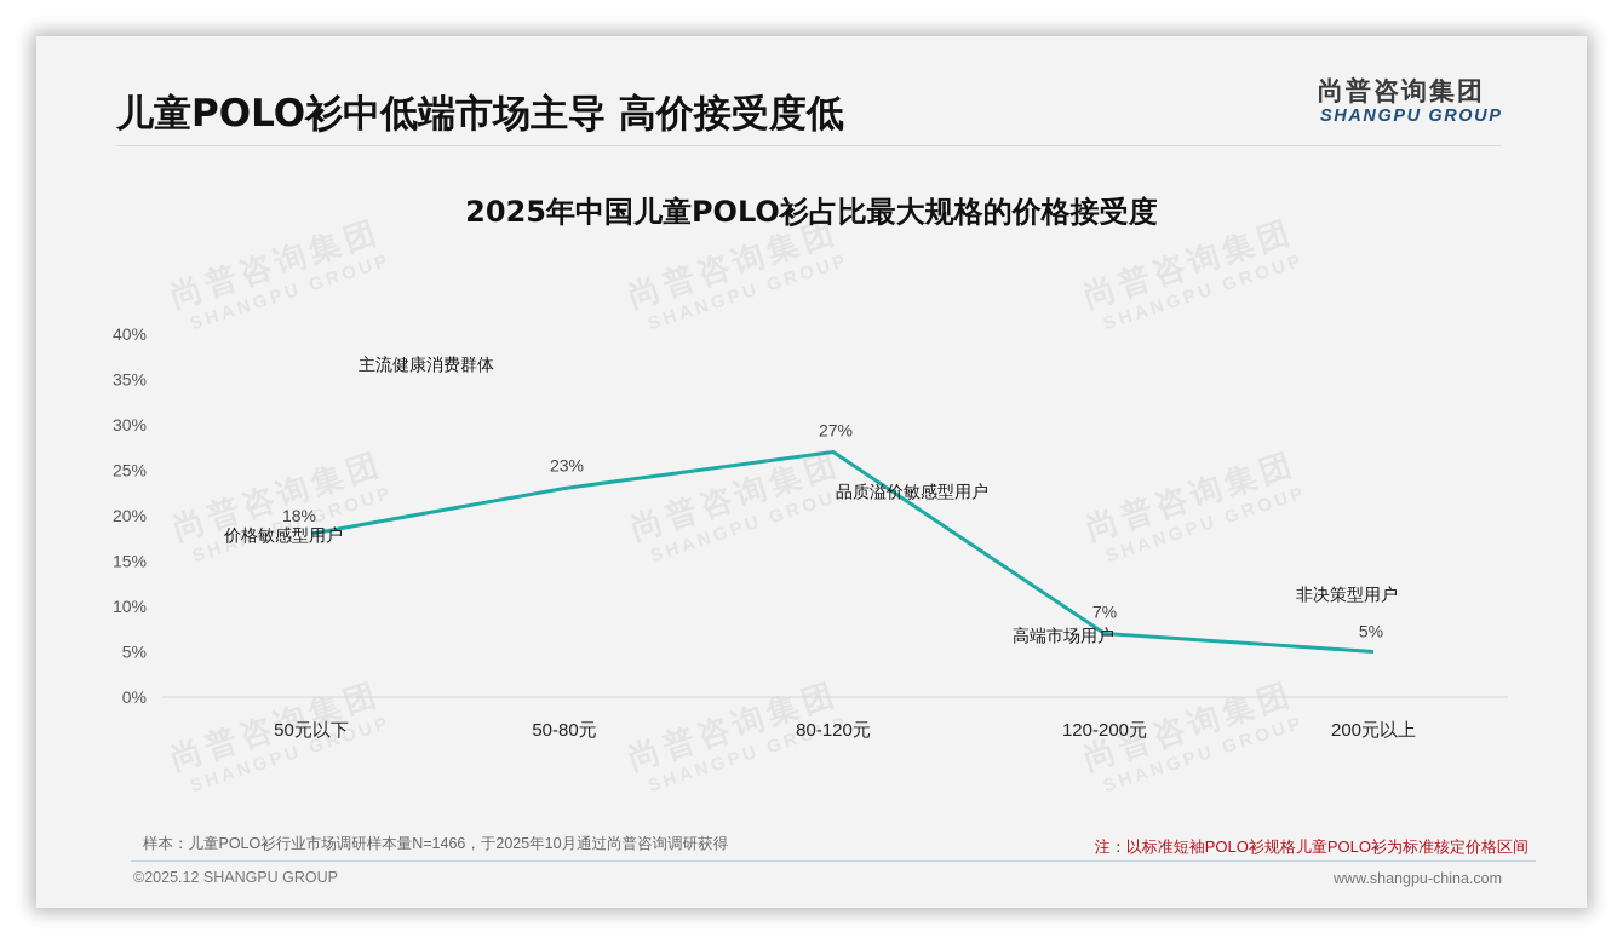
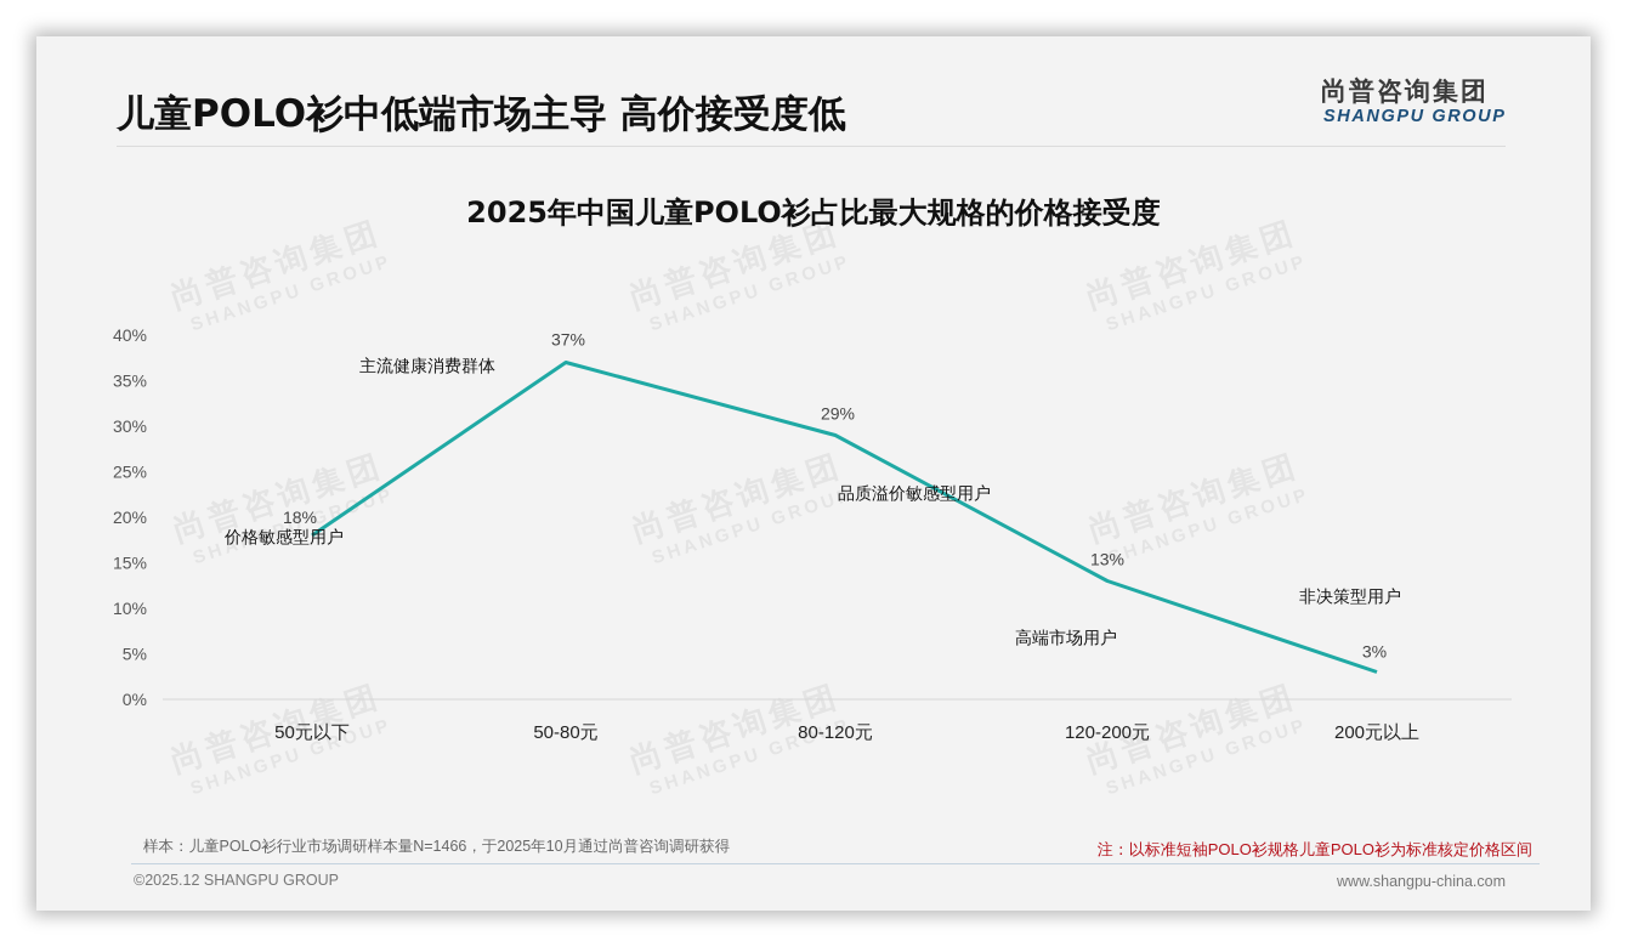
50-80元: 23% -> 37%
80-120元: 27% -> 29%
120-200元: 7% -> 13%
200元以上: 5% -> 3%
